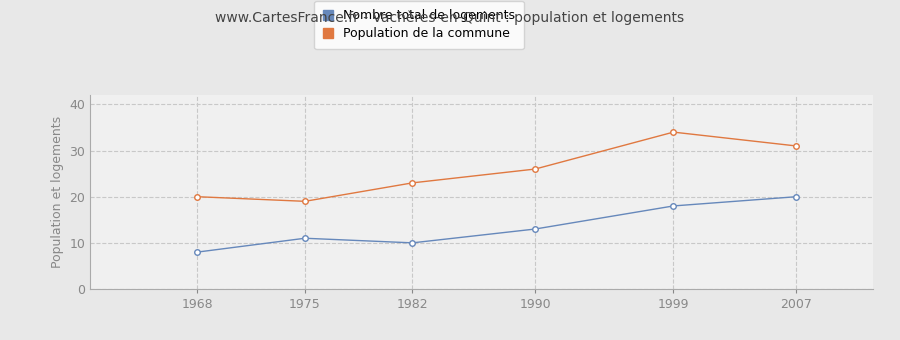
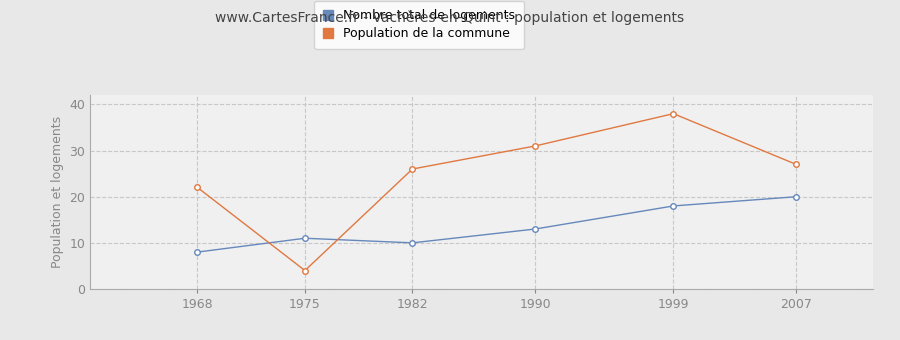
Population de la commune/1968: 20 -> 22
Population de la commune/1975: 19 -> 4
Population de la commune/1982: 23 -> 26
Population de la commune/1990: 26 -> 31
Population de la commune/1999: 34 -> 38
Population de la commune/2007: 31 -> 27
